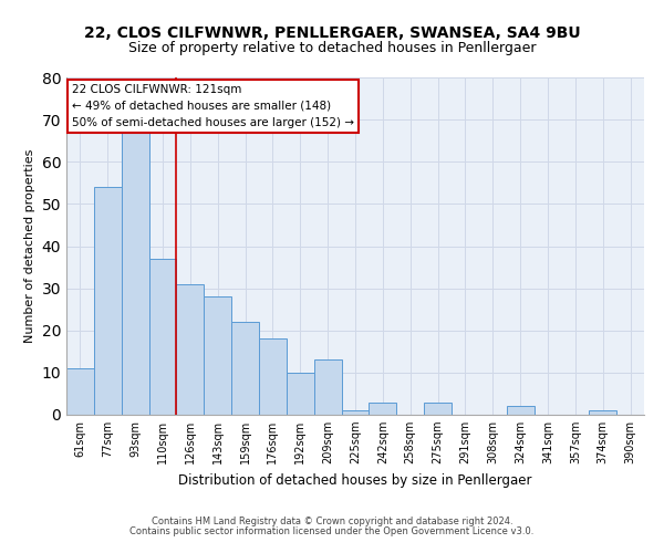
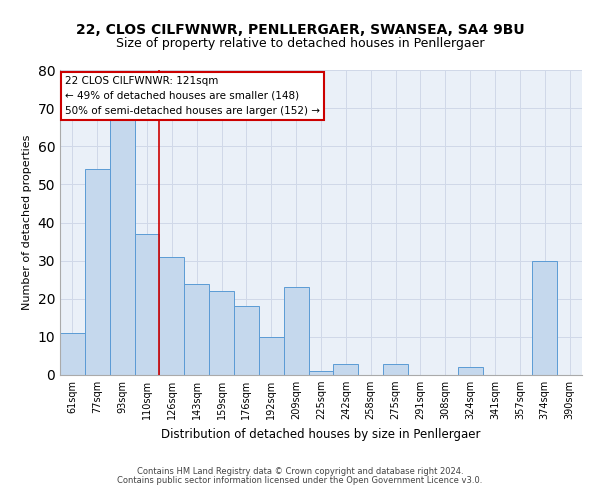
143sqm: 28 -> 24
209sqm: 13 -> 23
374sqm: 1 -> 30
